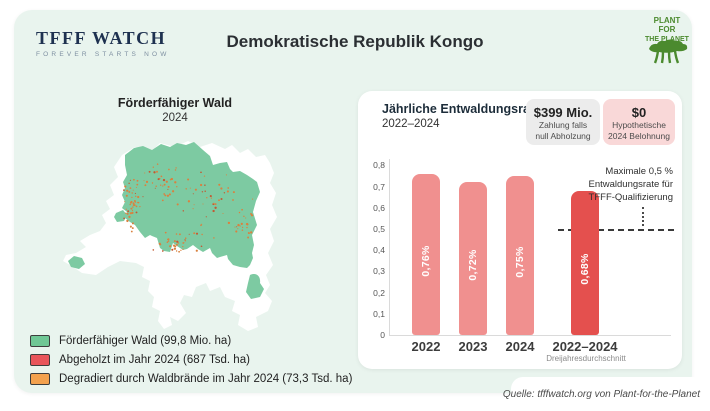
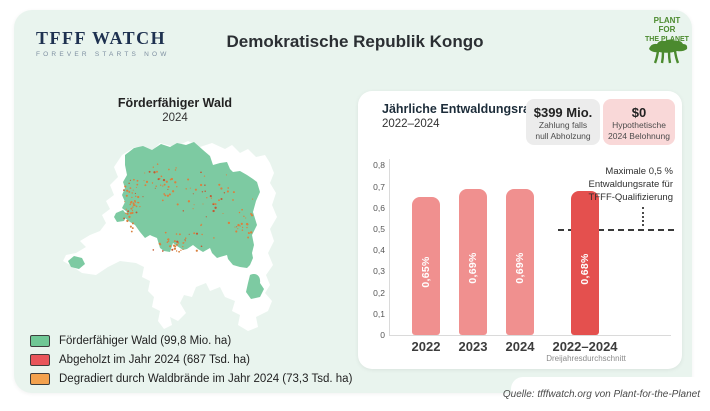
2022: 0,76% -> 0,65%
2023: 0,72% -> 0,69%
2024: 0,75% -> 0,69%
